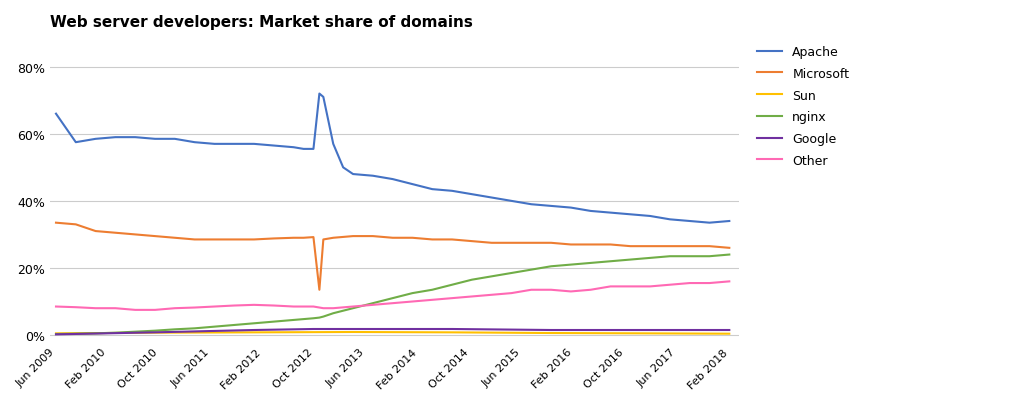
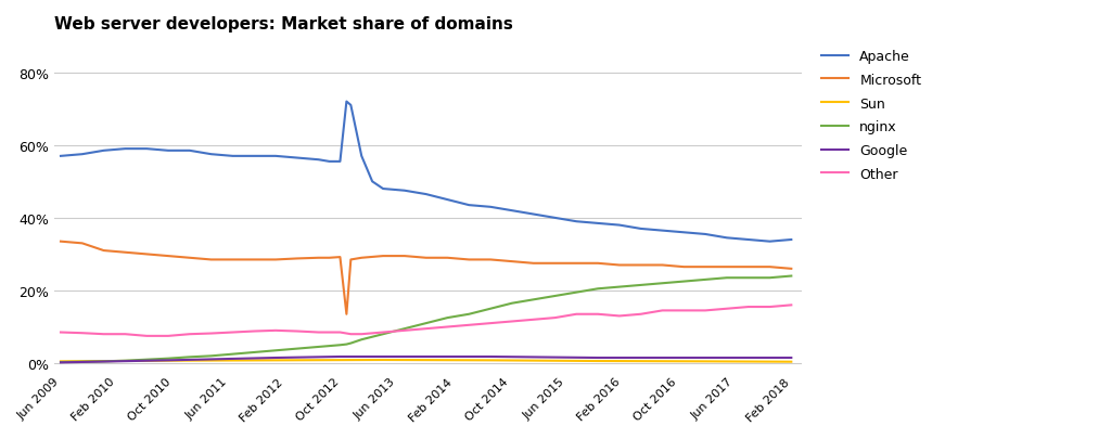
Apache/Jun 2009: 66.0% -> 57.0%
